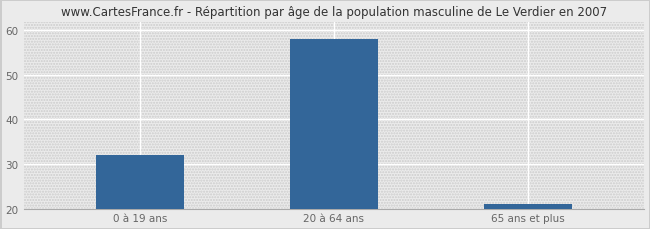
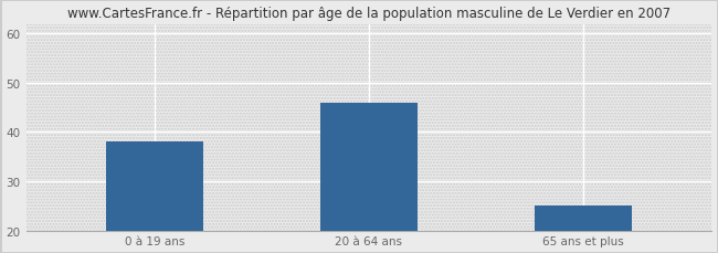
0 à 19 ans: 32 -> 38
20 à 64 ans: 58 -> 46
65 ans et plus: 21 -> 25
